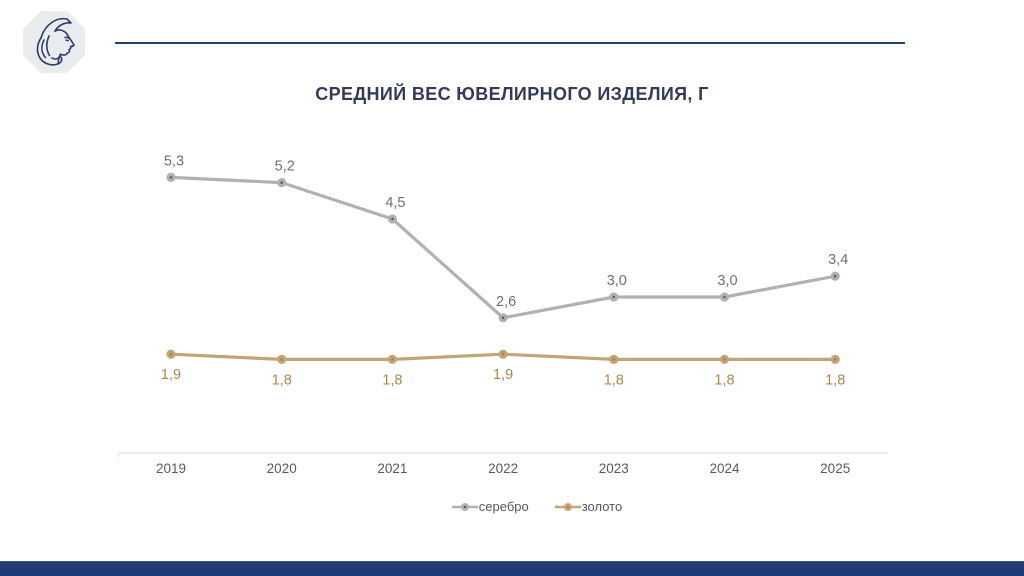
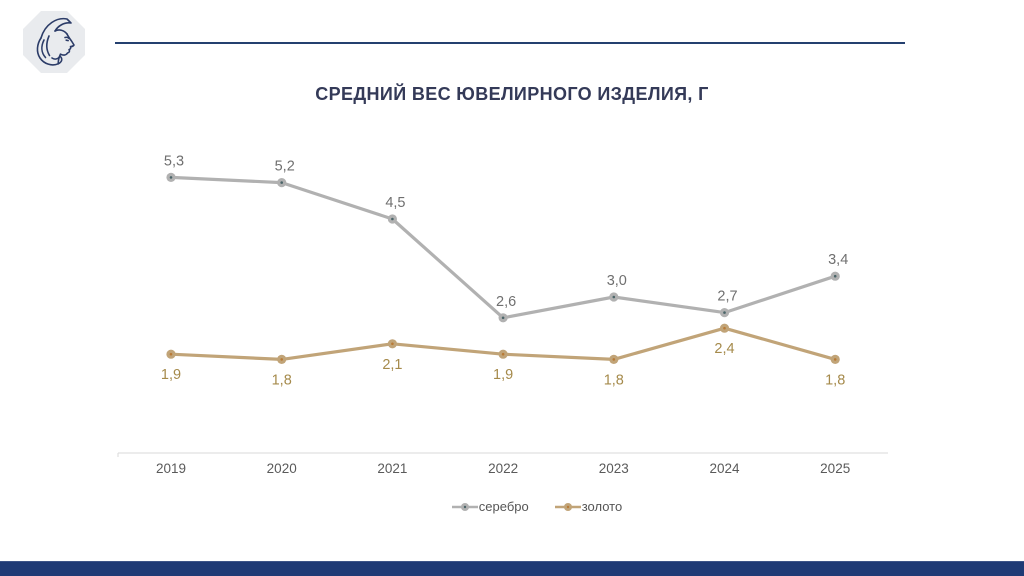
золото/2021: 1,8 -> 2,1
серебро/2024: 3,0 -> 2,7
золото/2024: 1,8 -> 2,4
